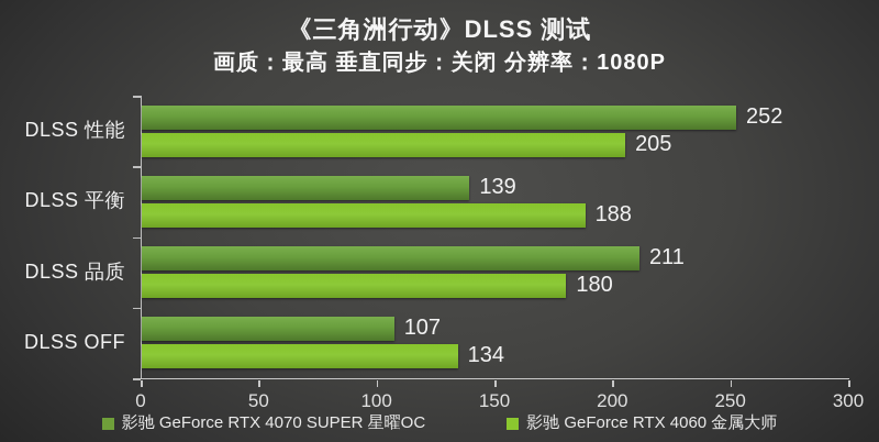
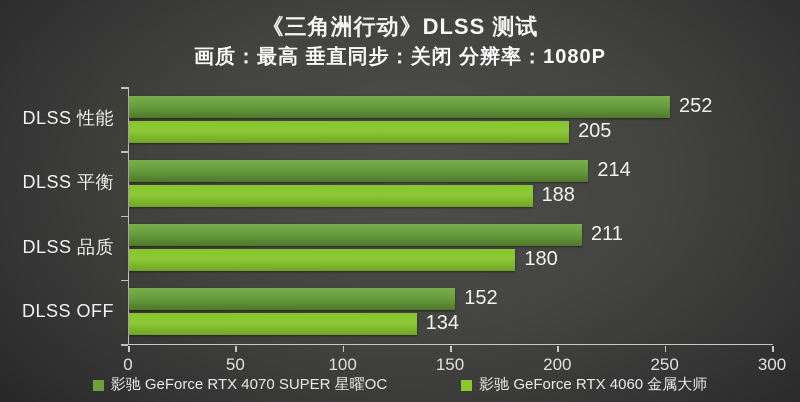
影驰 GeForce RTX 4070 SUPER 星曜OC/DLSS 平衡: 139 -> 214
影驰 GeForce RTX 4070 SUPER 星曜OC/DLSS OFF: 107 -> 152
